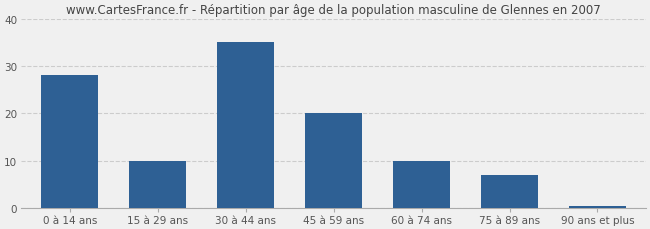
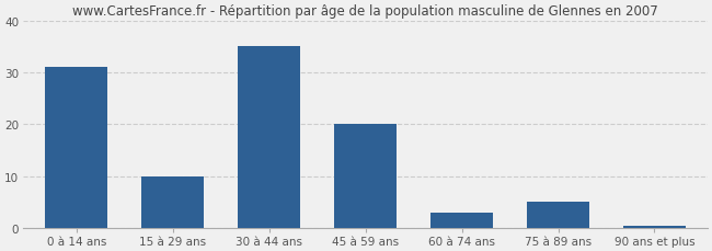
0 à 14 ans: 28.0 -> 31.0
60 à 74 ans: 10.0 -> 3.0
75 à 89 ans: 7.0 -> 5.0
